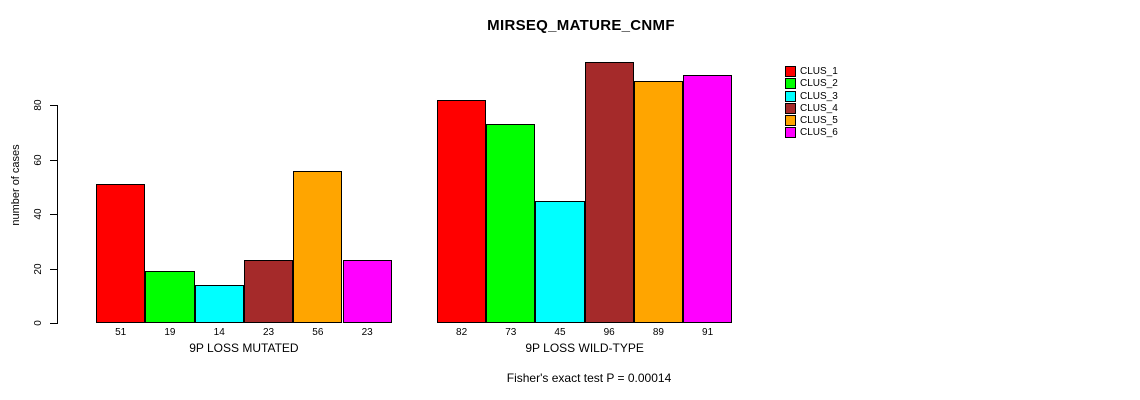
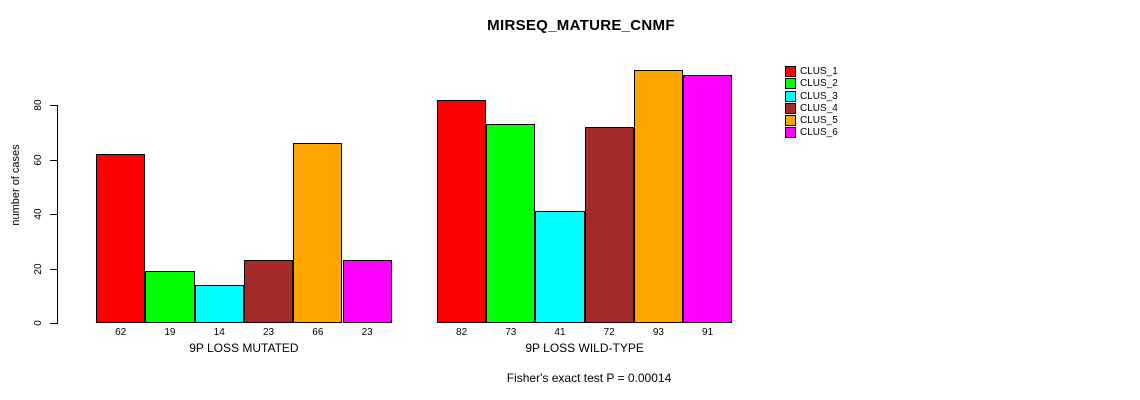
CLUS_1/9P LOSS MUTATED: 51 -> 62
CLUS_5/9P LOSS MUTATED: 56 -> 66
CLUS_3/9P LOSS WILD-TYPE: 45 -> 41
CLUS_4/9P LOSS WILD-TYPE: 96 -> 72
CLUS_5/9P LOSS WILD-TYPE: 89 -> 93
